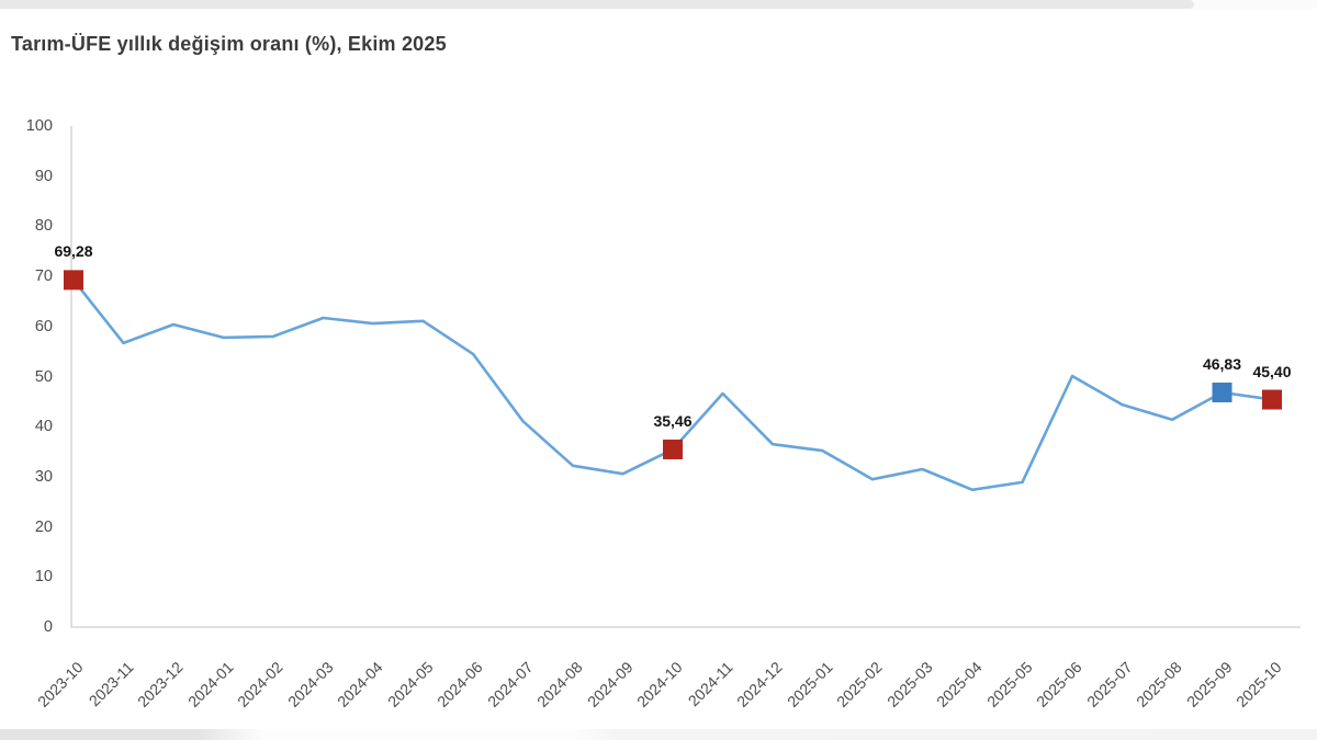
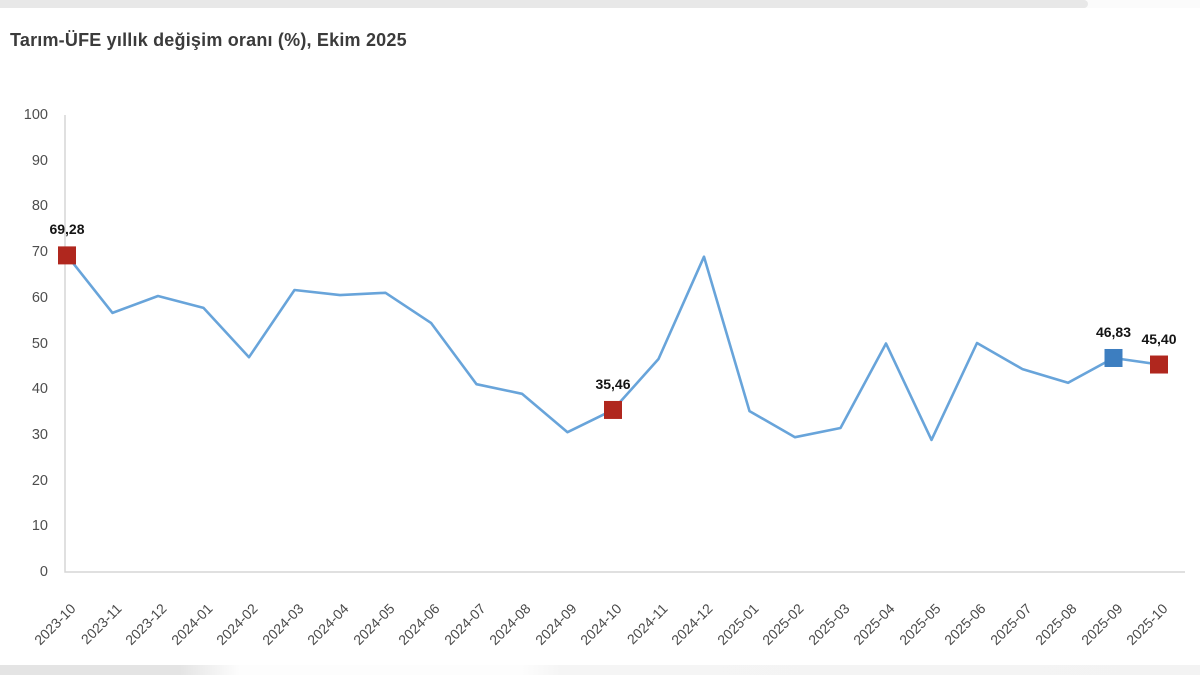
2024-02: 58 -> 47
2024-08: 32 -> 39
2024-12: 36 -> 69
2025-04: 27 -> 50
